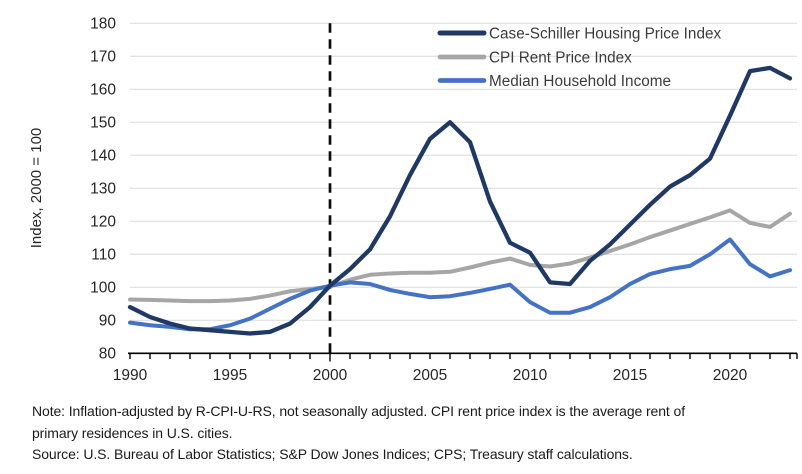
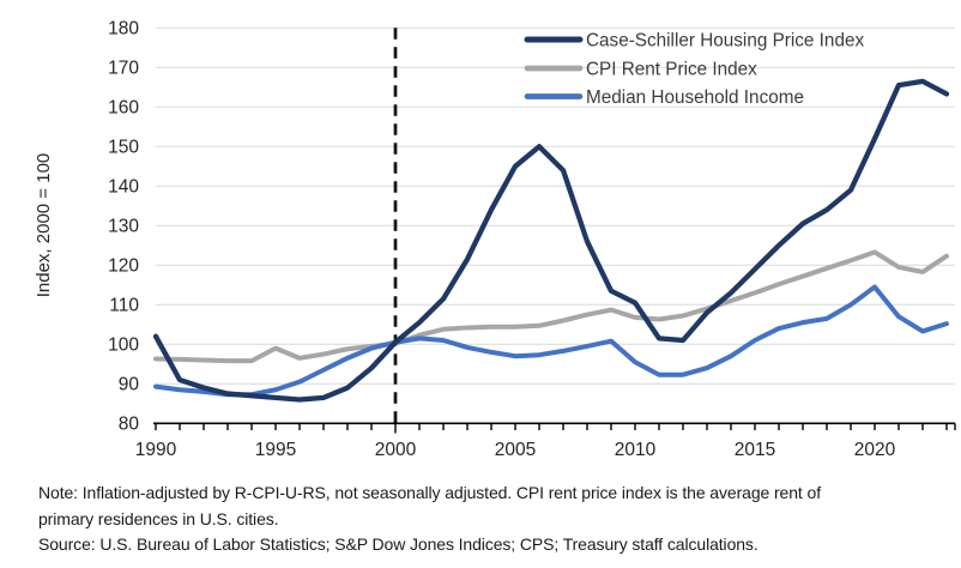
Case-Schiller Housing Price Index/1990: 94 -> 102
CPI Rent Price Index/1995: 96 -> 99
